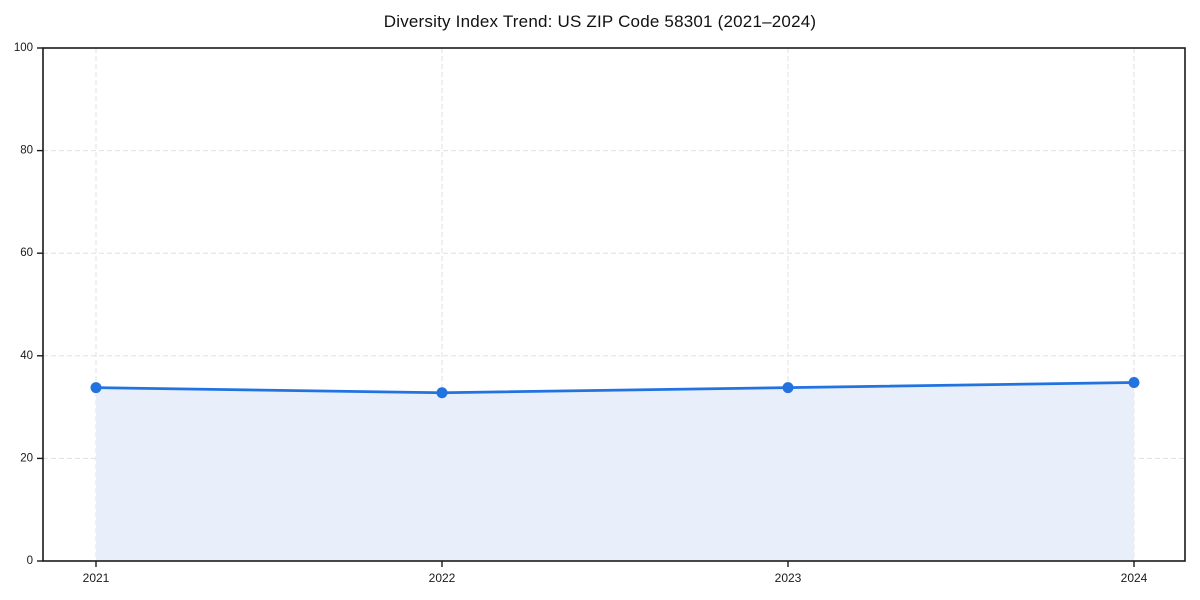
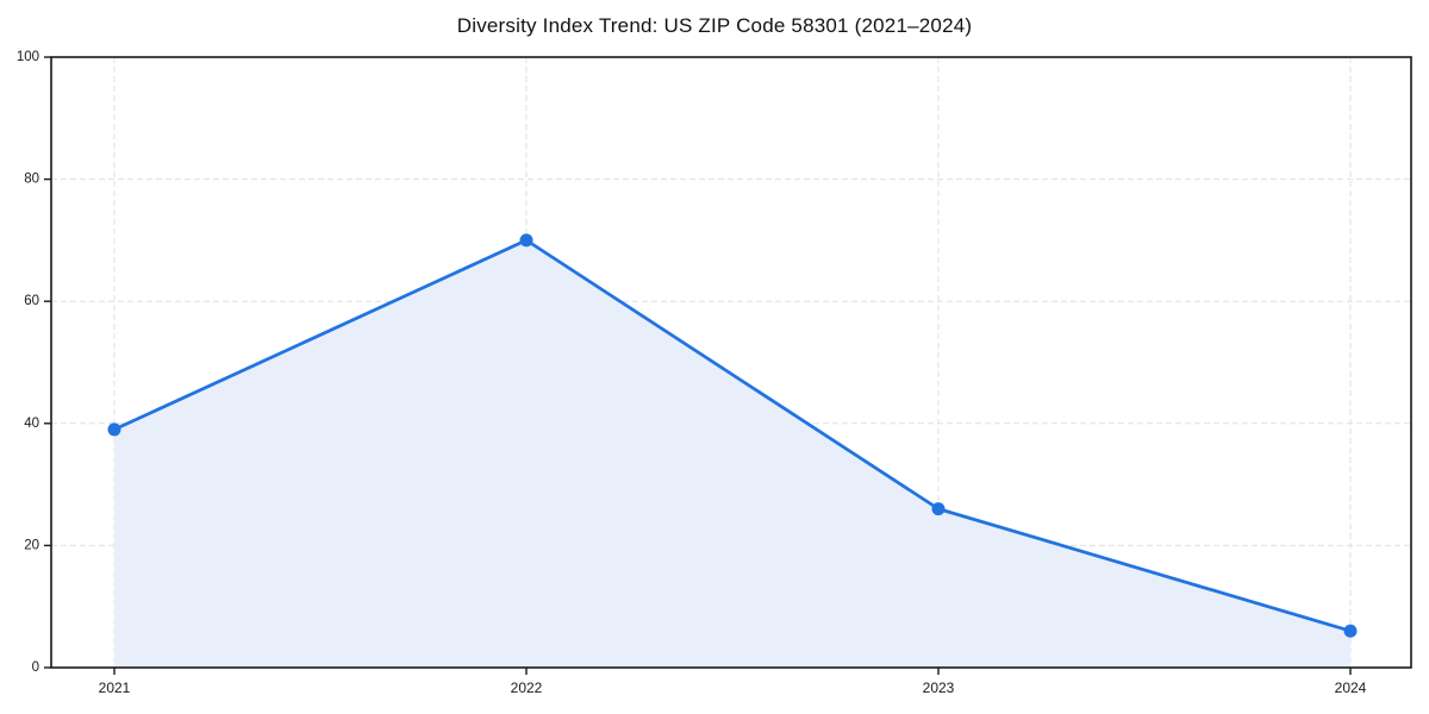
2021: 34 -> 39
2022: 33 -> 70
2023: 34 -> 26
2024: 35 -> 6
